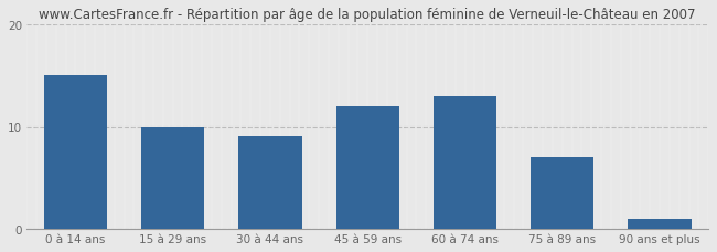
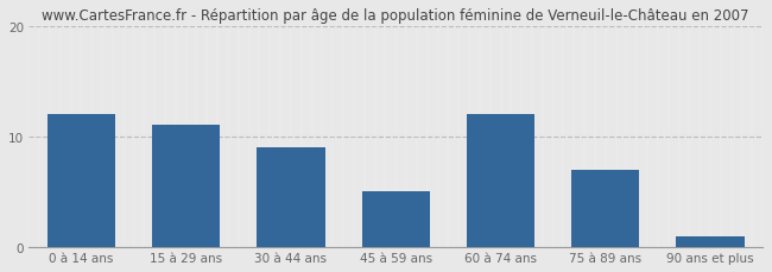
0 à 14 ans: 15 -> 12
15 à 29 ans: 10 -> 11
45 à 59 ans: 12 -> 5
60 à 74 ans: 13 -> 12
